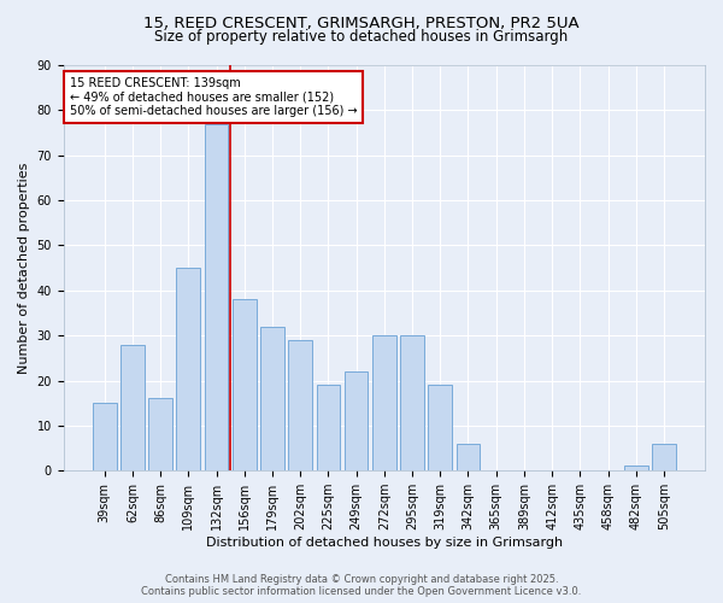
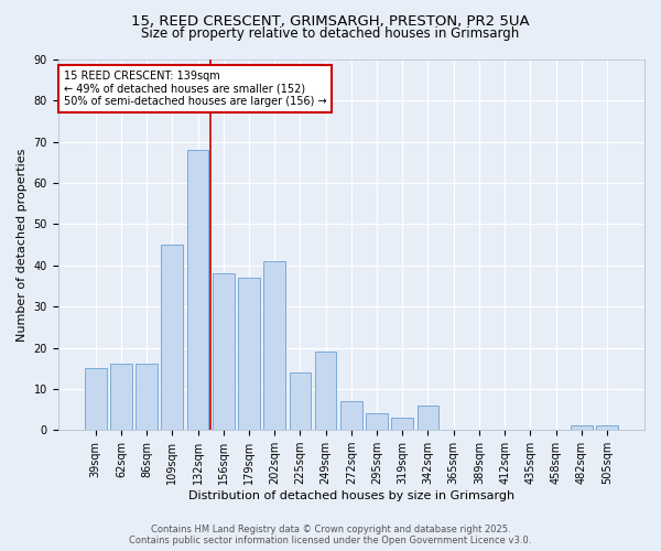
62sqm: 28 -> 16
132sqm: 77 -> 68
179sqm: 32 -> 37
202sqm: 29 -> 41
225sqm: 19 -> 14
249sqm: 22 -> 19
272sqm: 30 -> 7
295sqm: 30 -> 4
319sqm: 19 -> 3
505sqm: 6 -> 1
